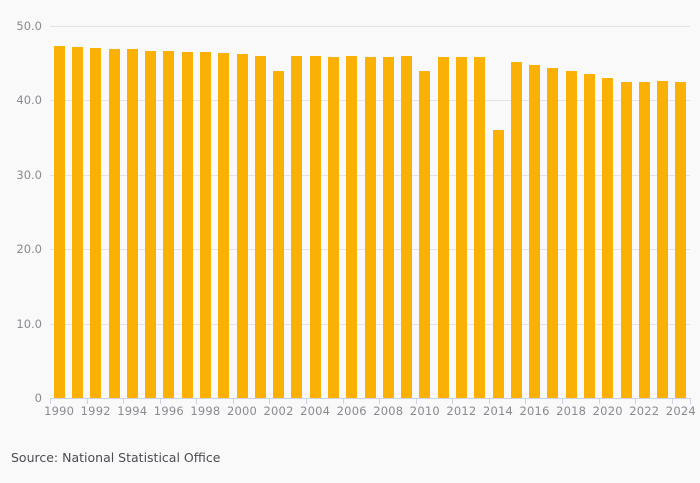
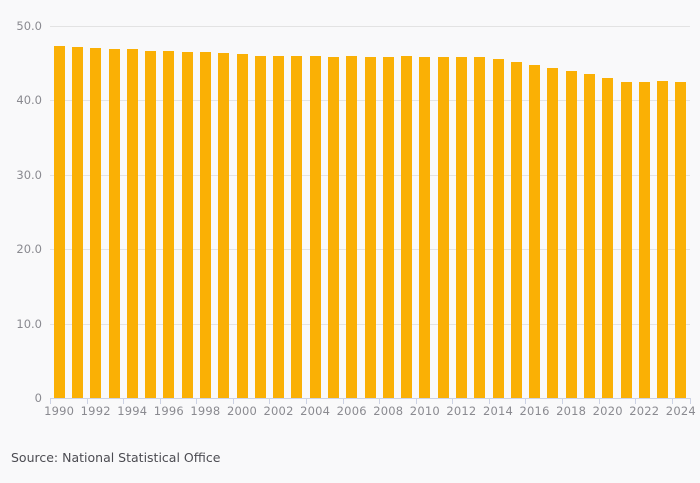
2002: 44 -> 46
2010: 44 -> 46
2014: 36 -> 46
